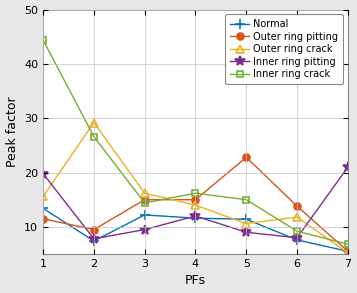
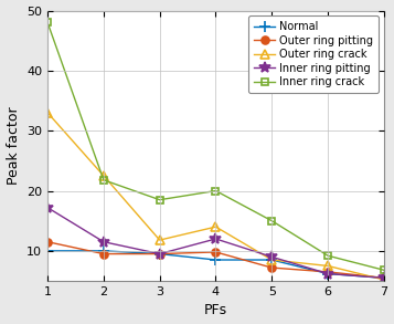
Normal/1: 13.4 -> 10.0
Outer ring crack/1: 15.6 -> 33.0
Inner ring pitting/1: 19.8 -> 17.2
Inner ring crack/1: 44.4 -> 48.0
Normal/2: 7.4 -> 10.0
Outer ring crack/2: 29.2 -> 22.5
Inner ring pitting/2: 7.8 -> 11.5
Inner ring crack/2: 26.6 -> 21.8
Normal/3: 12.2 -> 9.5
Outer ring pitting/3: 15.0 -> 9.5
Outer ring crack/3: 16.2 -> 11.8
Inner ring crack/3: 14.4 -> 18.5
Normal/4: 11.6 -> 8.5
Outer ring pitting/4: 15.0 -> 9.8
Inner ring crack/4: 16.2 -> 20.0
Normal/5: 11.4 -> 8.5
Outer ring pitting/5: 22.8 -> 7.2
Outer ring crack/5: 10.6 -> 8.5
Normal/6: 7.6 -> 6.2
Outer ring pitting/6: 13.8 -> 6.5
Outer ring crack/6: 11.8 -> 7.5
Inner ring pitting/6: 8.0 -> 6.2
Inner ring pitting/7: 21.0 -> 5.5
